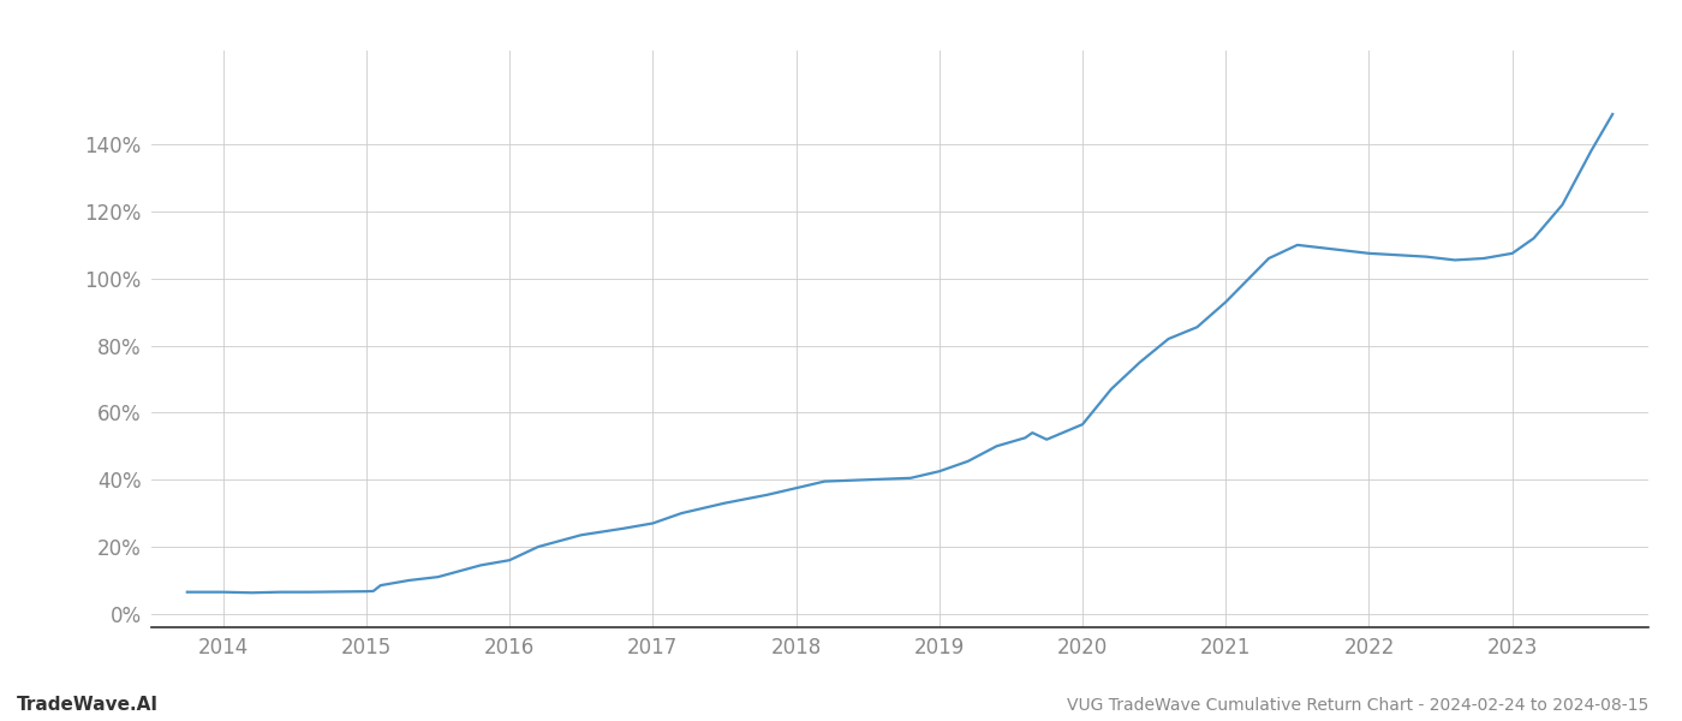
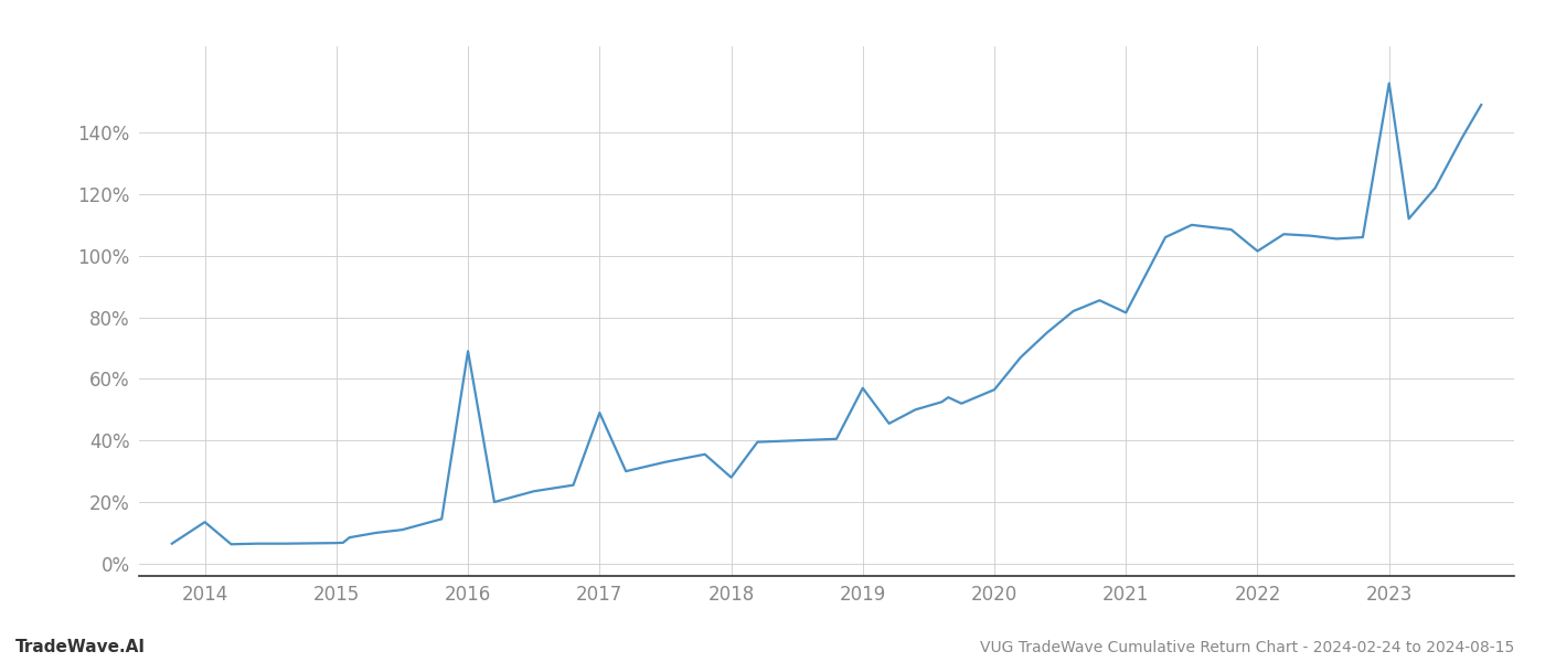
2014: 6.5% -> 13.5%
2016: 16.0% -> 69.0%
2017: 27.0% -> 49.0%
2018: 37.5% -> 28.0%
2019: 42.5% -> 57.0%
2021: 93.0% -> 81.5%
2022: 107.5% -> 101.5%
2023: 107.5% -> 156.0%
